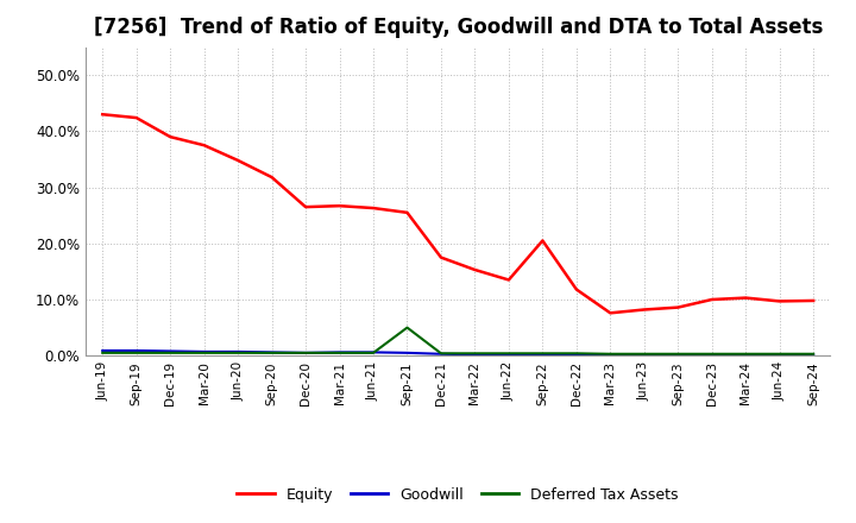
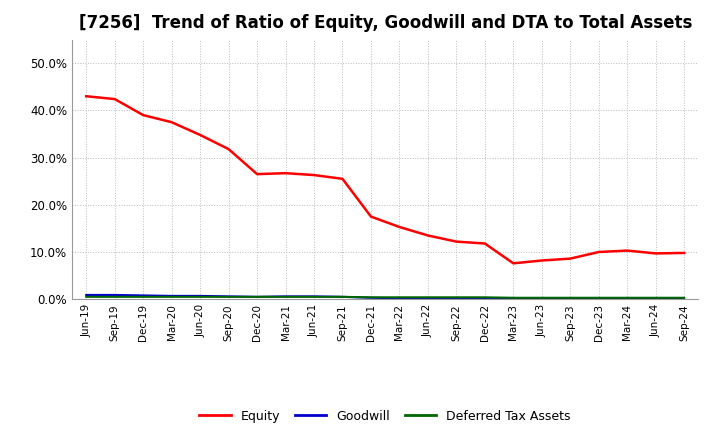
Deferred Tax Assets/Sep-21: 5.0% -> 0.5%
Equity/Sep-22: 20.5% -> 12.2%
